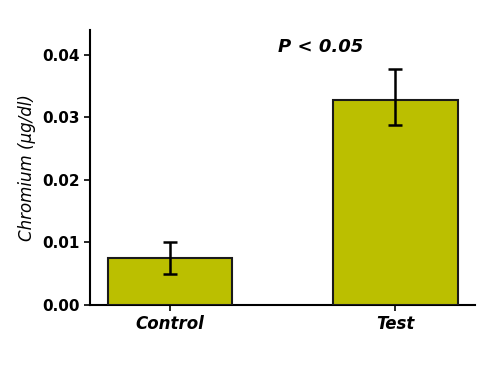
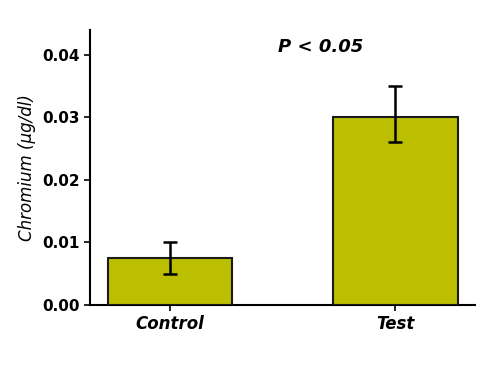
Test: 0.0328 -> 0.0300
